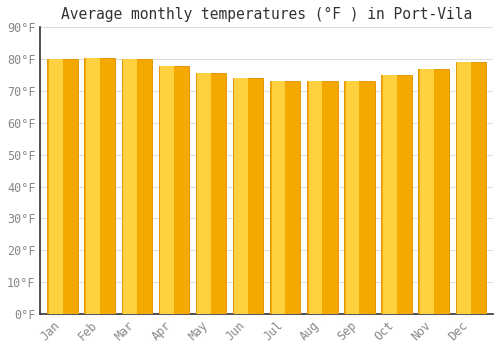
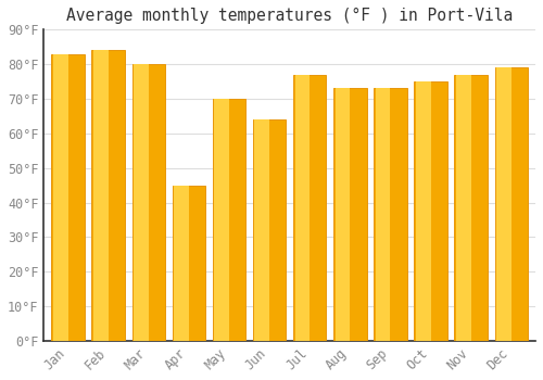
Jan: 80.0°F -> 83.0°F
Feb: 80.5°F -> 84.0°F
Apr: 78.0°F -> 45.0°F
May: 75.5°F -> 70.0°F
Jun: 74.0°F -> 64.0°F
Jul: 73.0°F -> 77.0°F
